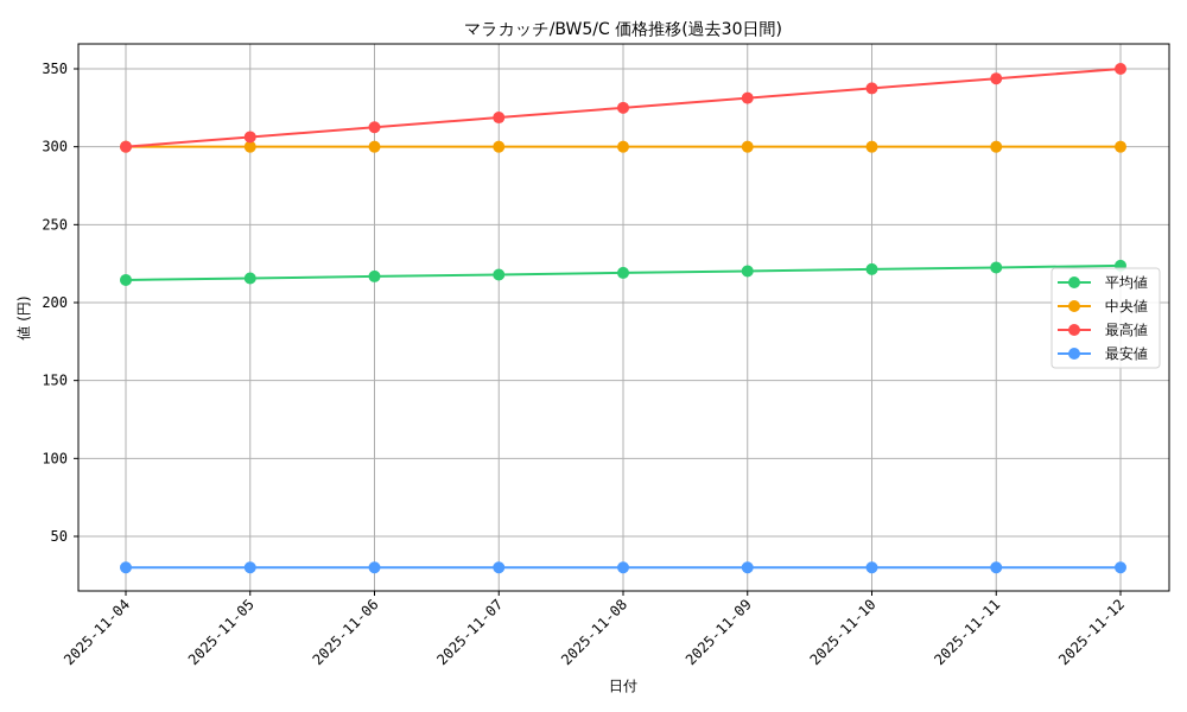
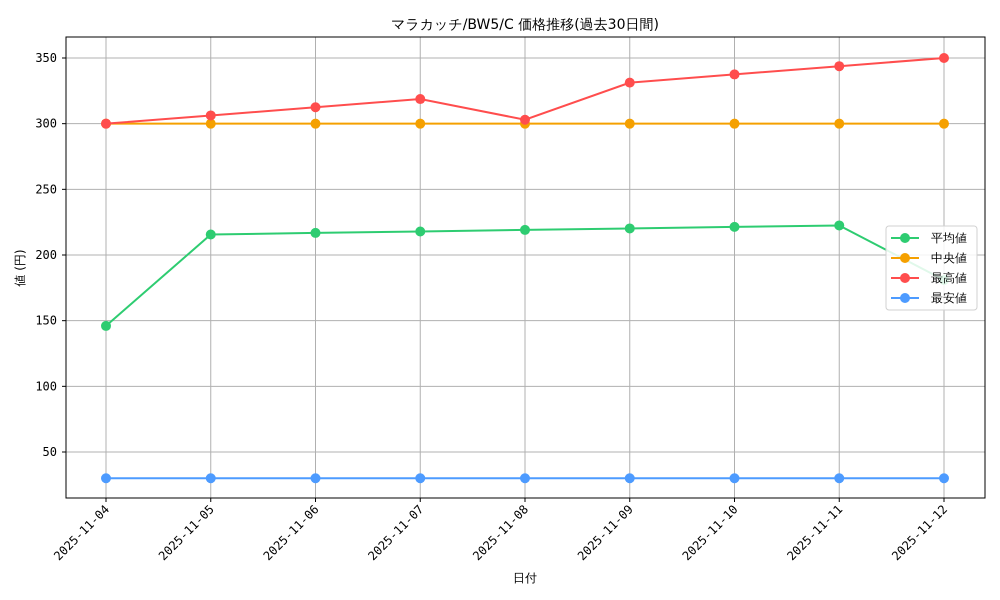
平均値/2025-11-04: 214 -> 146
最高値/2025-11-08: 325 -> 303
平均値/2025-11-12: 224 -> 181
